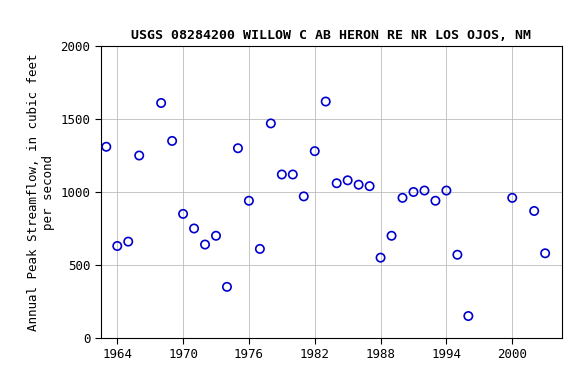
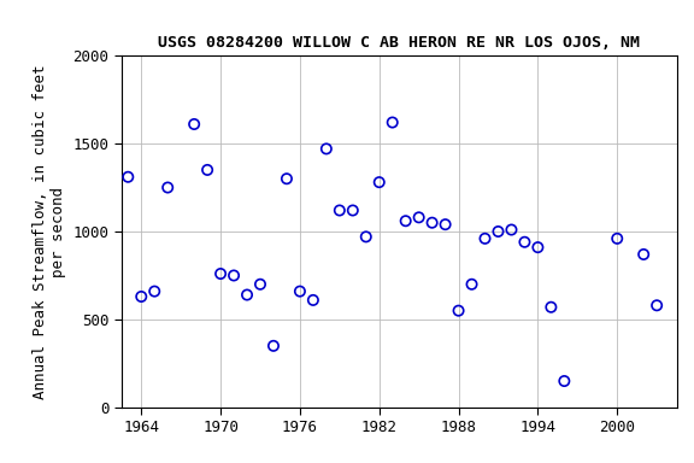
1970: 850 -> 760
1976: 940 -> 660
1994: 1010 -> 910
